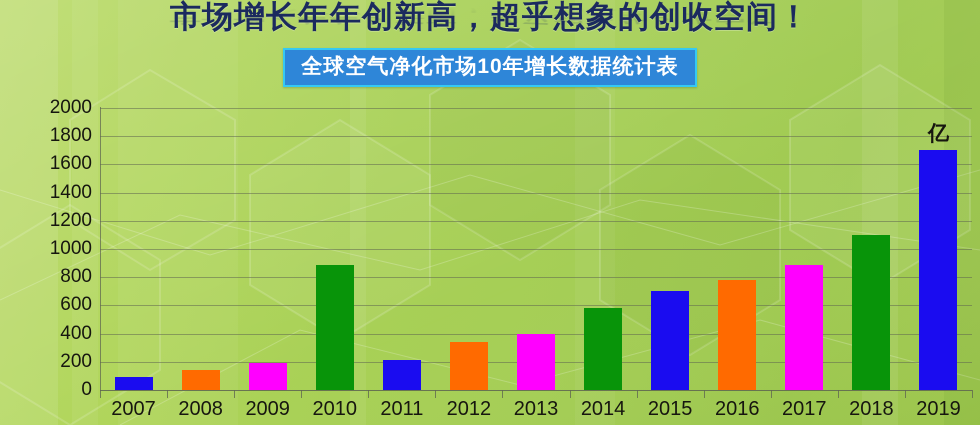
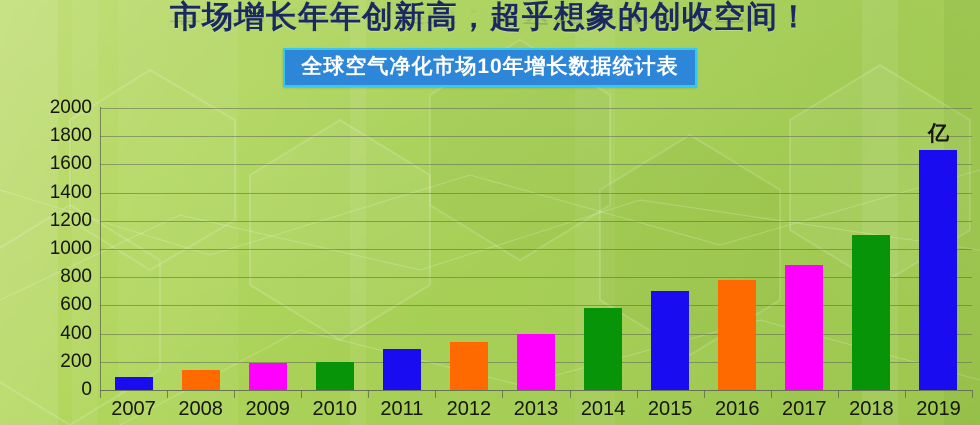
2010: 890 -> 200
2011: 210 -> 290
